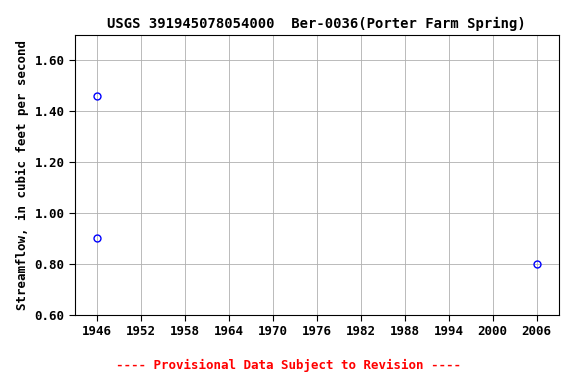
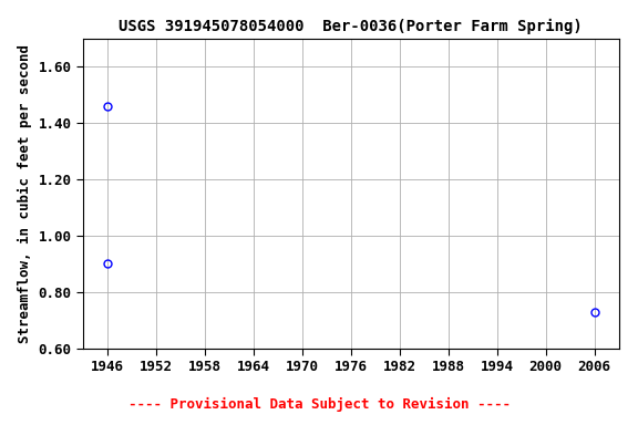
2006: 0.80 -> 0.73
